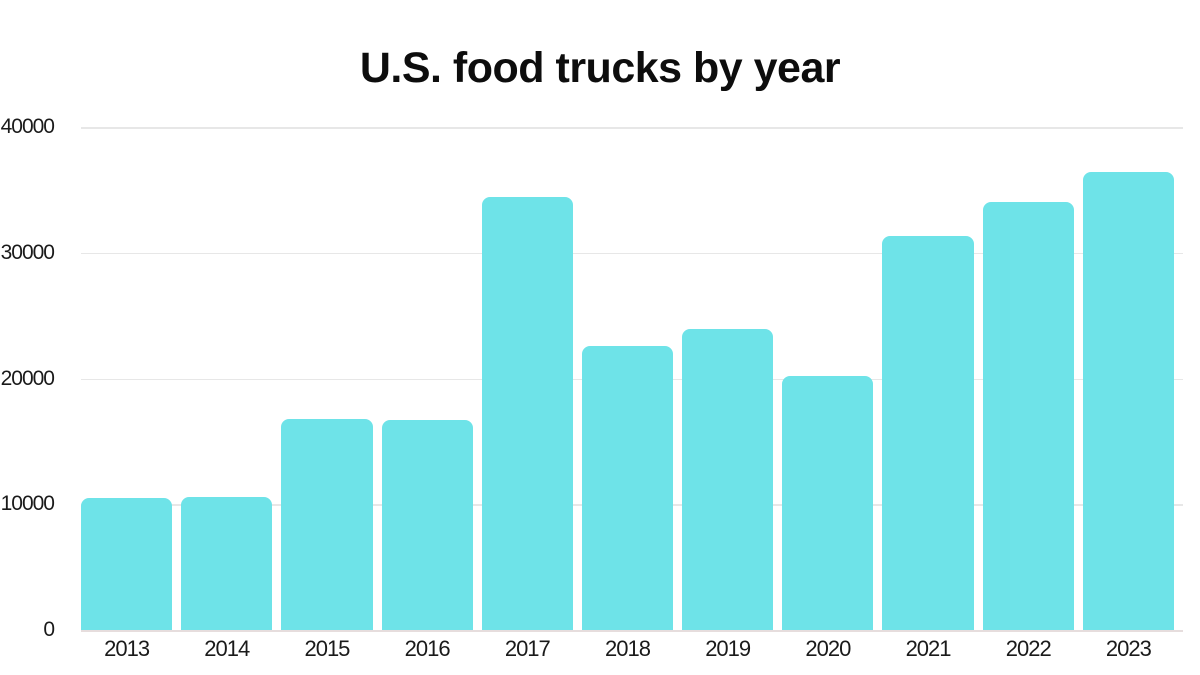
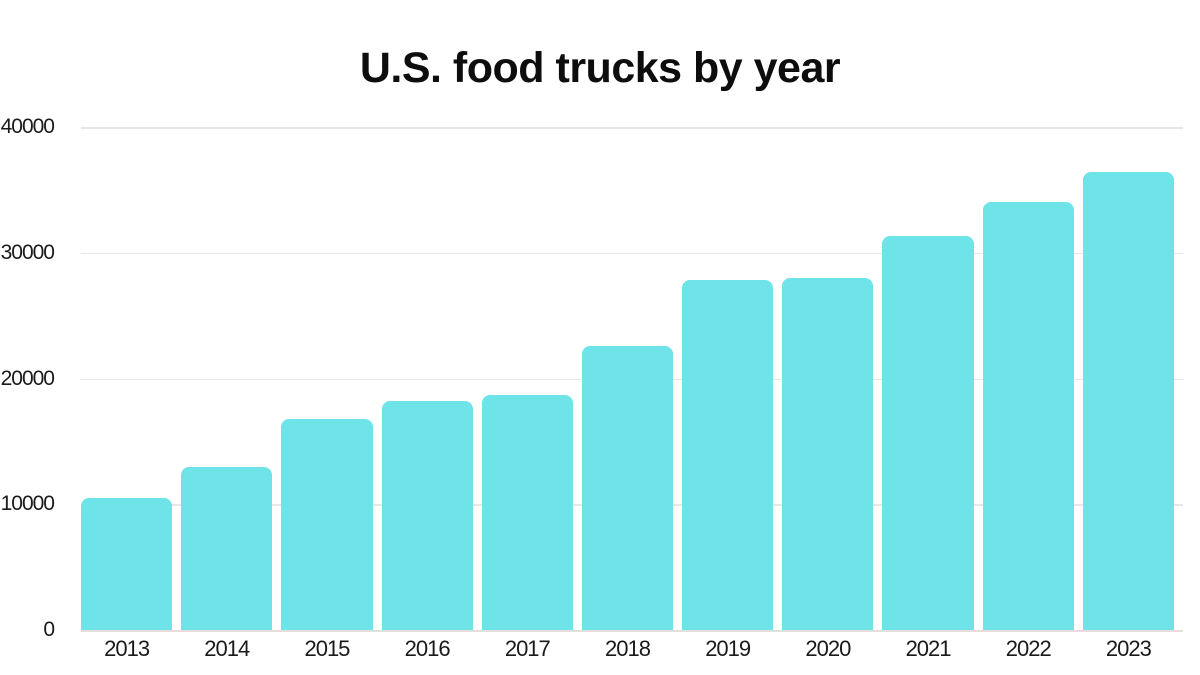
2014: 10600 -> 13000
2016: 16700 -> 18200
2017: 34400 -> 18700
2019: 23900 -> 27800
2020: 20200 -> 28000
